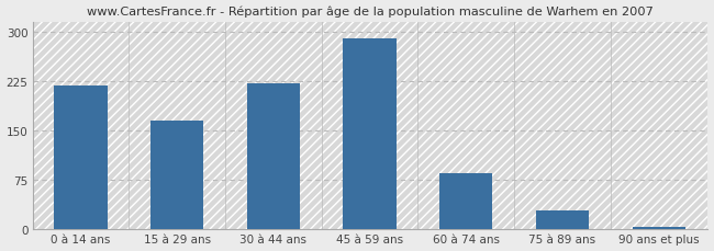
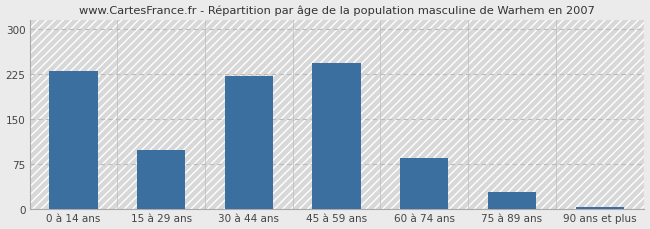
0 à 14 ans: 218 -> 230
15 à 29 ans: 165 -> 98
45 à 59 ans: 290 -> 244
